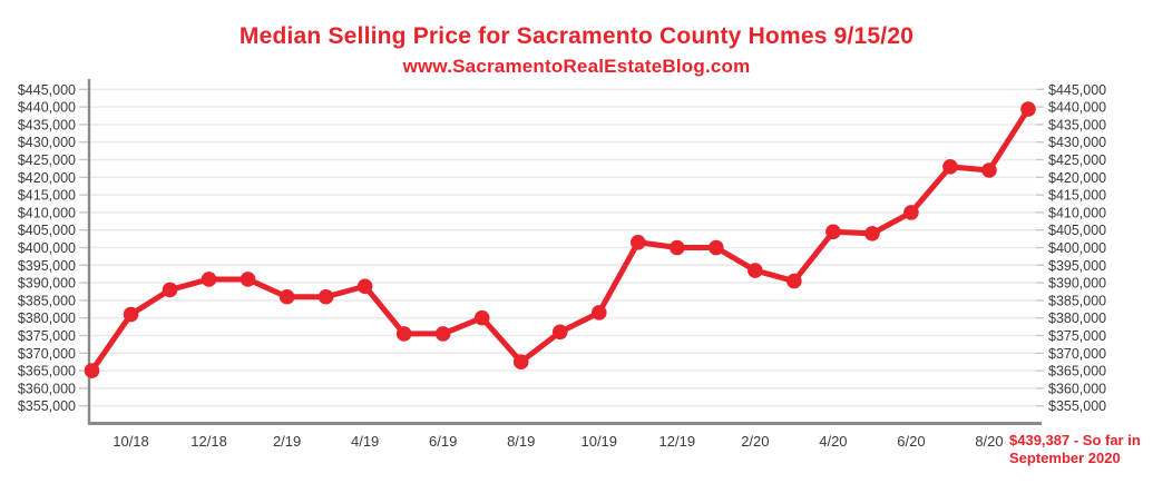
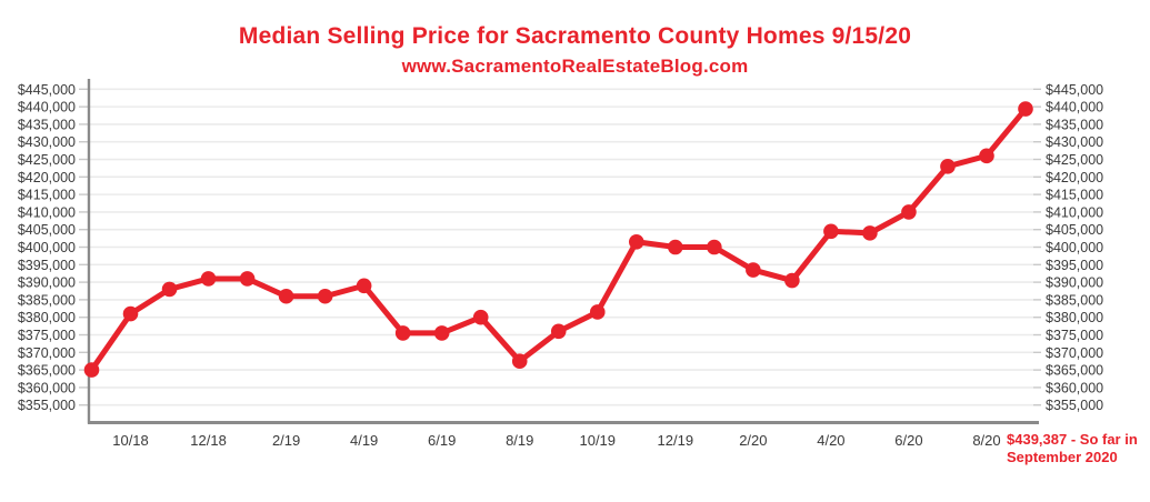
8/20: $422000 -> $426000
